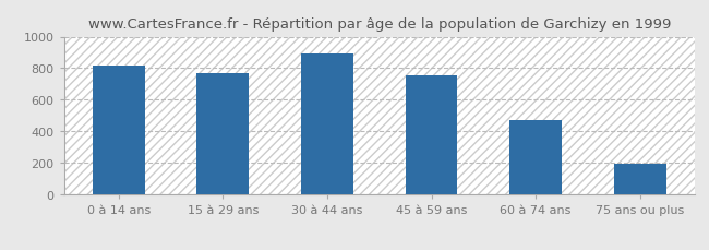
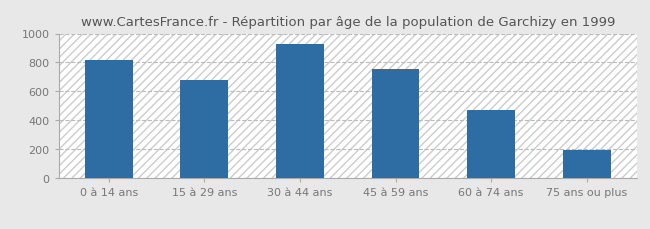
15 à 29 ans: 770 -> 680
30 à 44 ans: 890 -> 920
